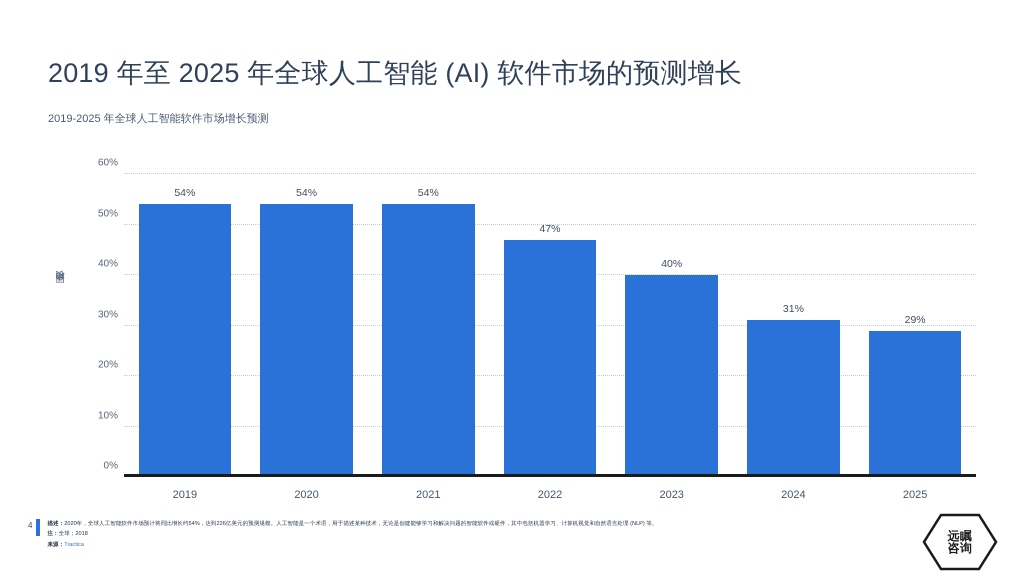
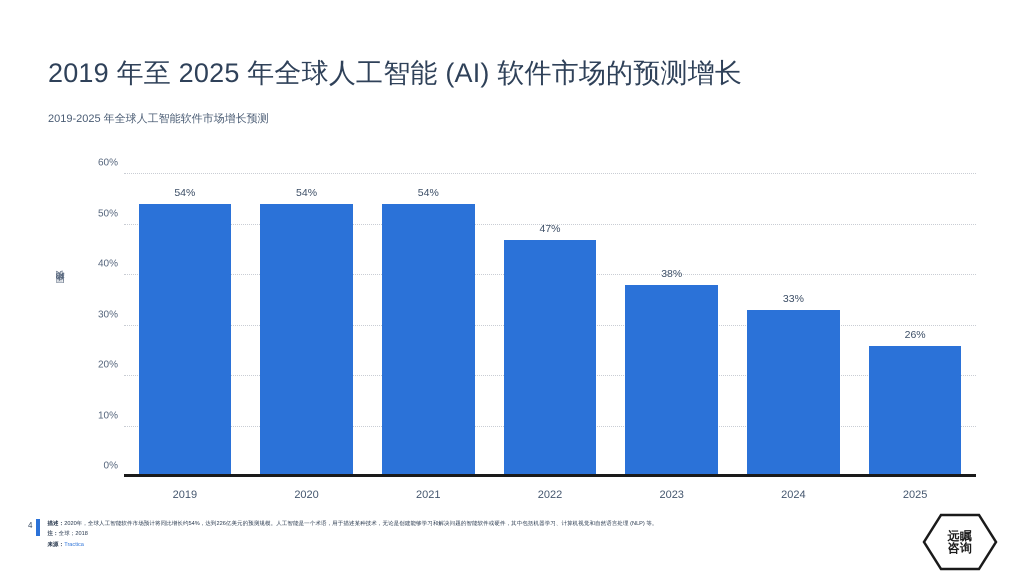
2023: 40% -> 38%
2024: 31% -> 33%
2025: 29% -> 26%
